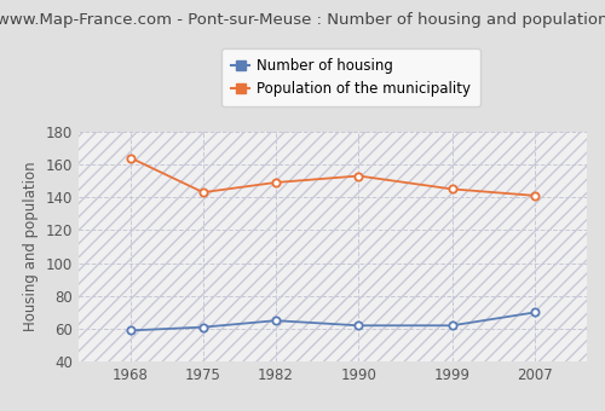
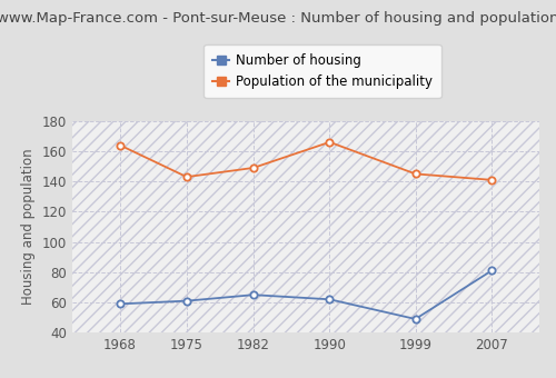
Population of the municipality/1990: 153 -> 166
Number of housing/1999: 62 -> 49
Number of housing/2007: 70 -> 81
